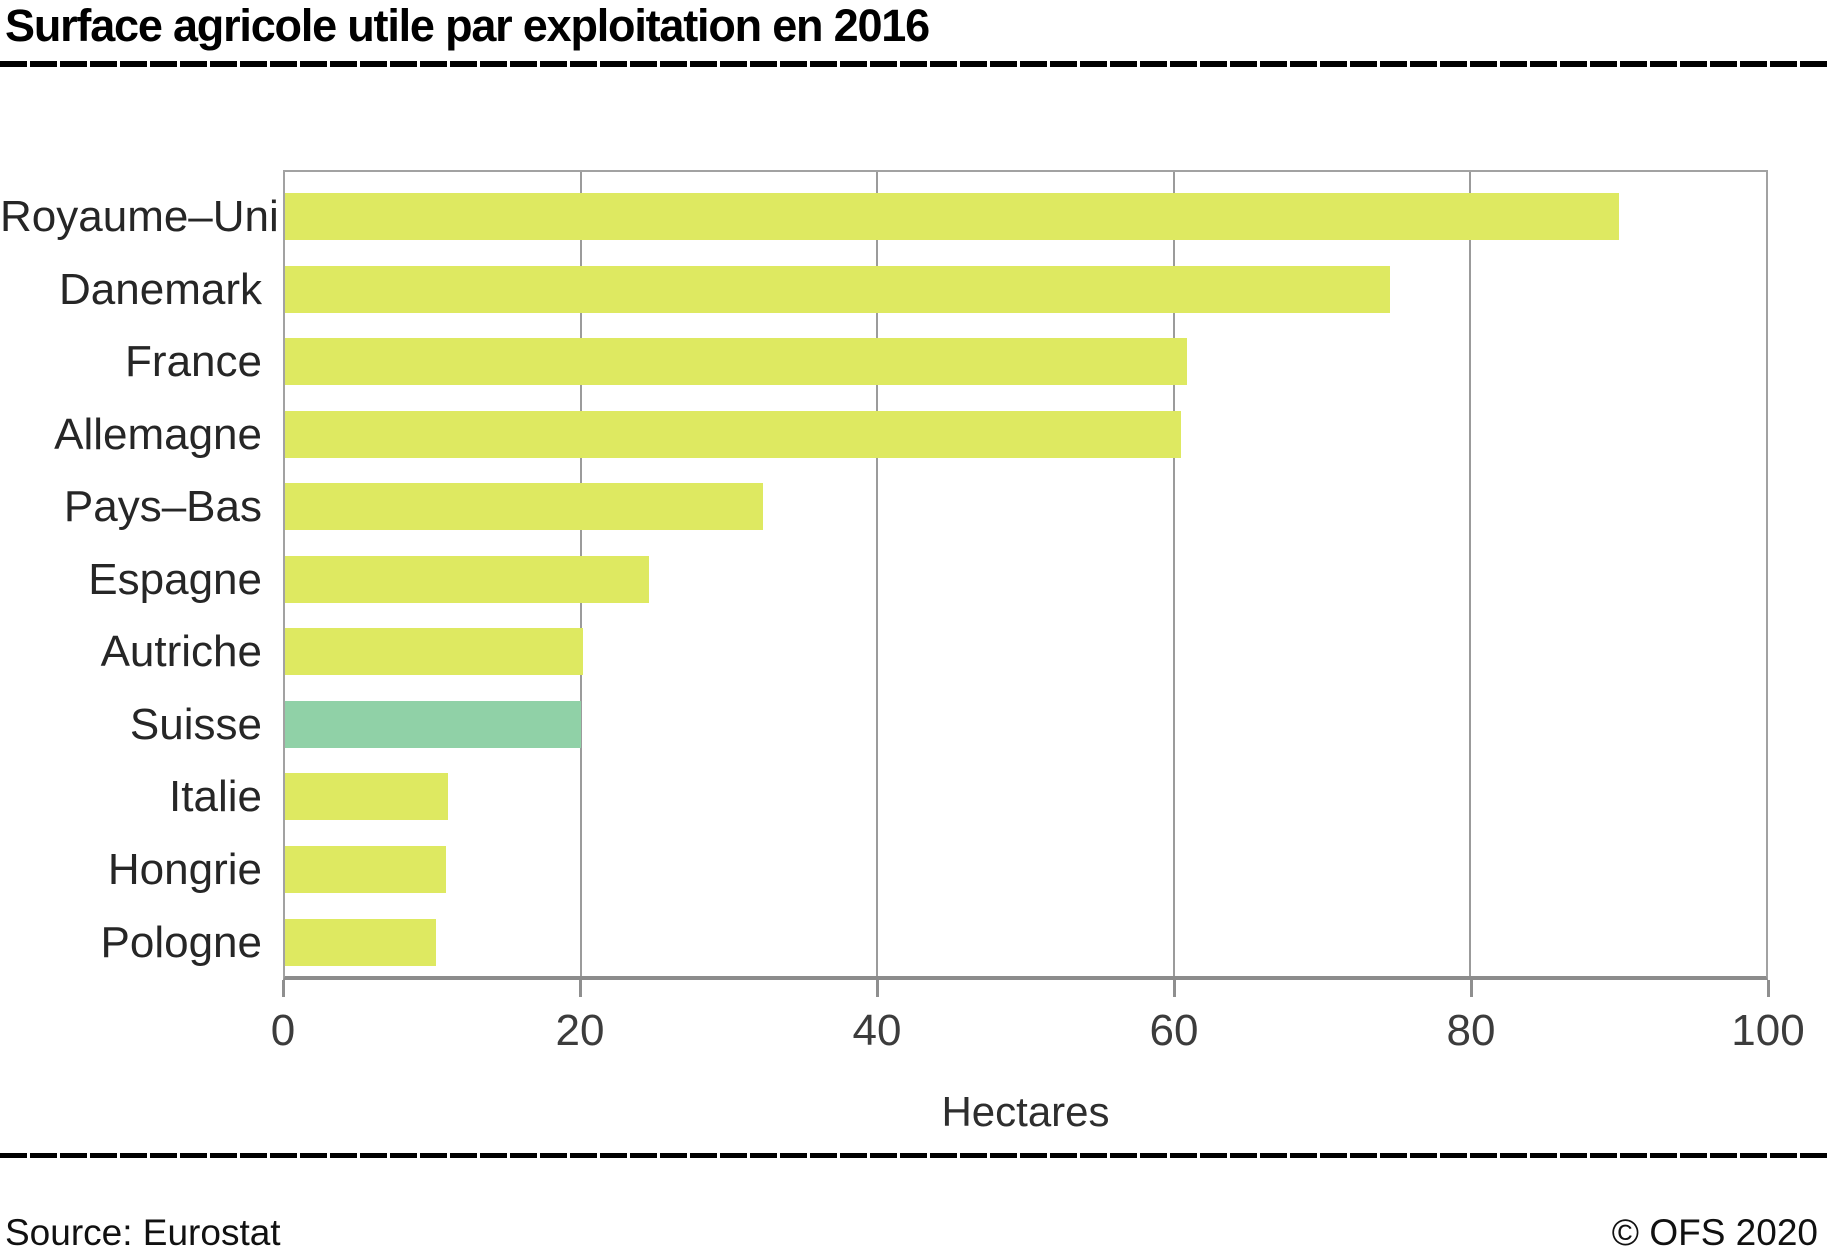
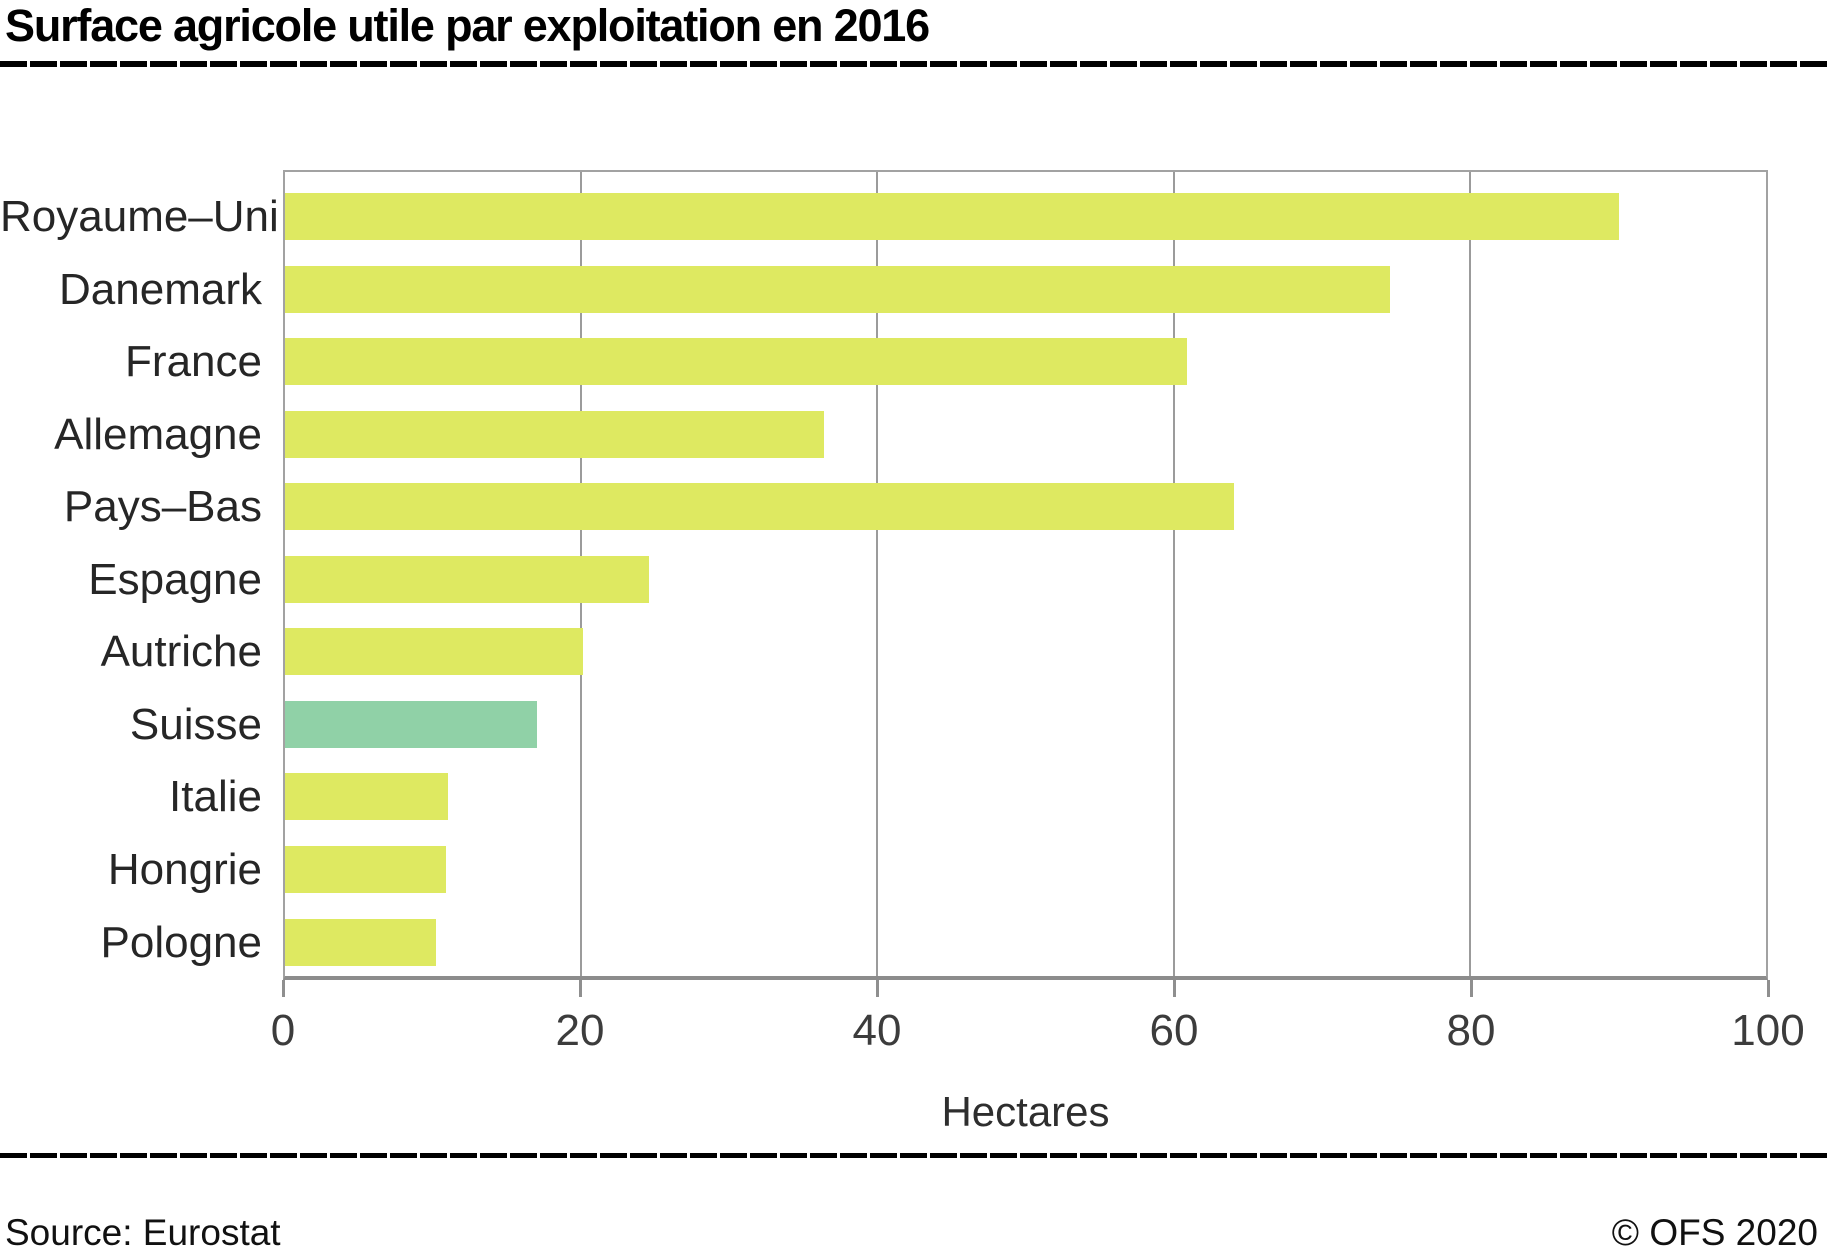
Allemagne: 60.5 -> 36.4
Pays–Bas: 32.3 -> 64.1
Suisse: 20.0 -> 17.0
